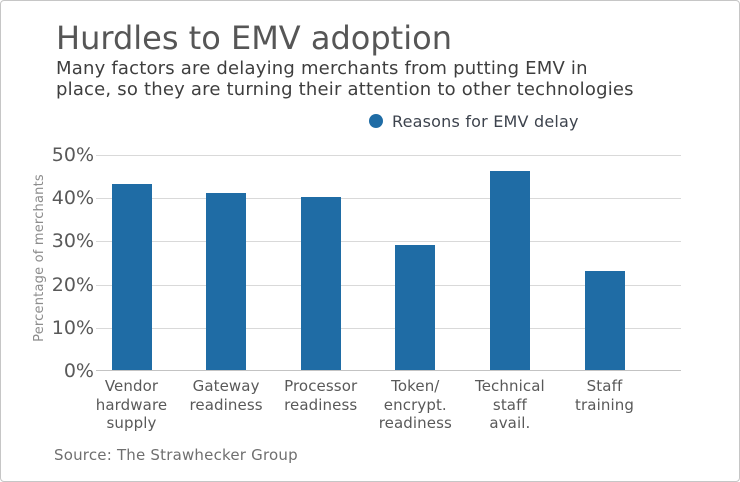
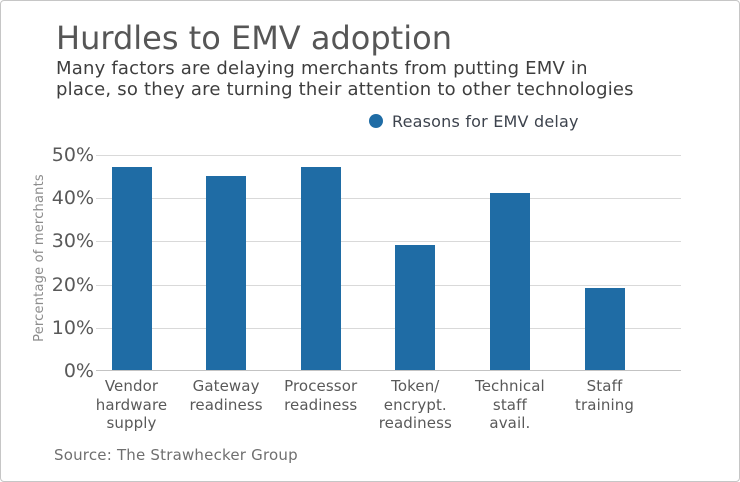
Vendor hardware supply: 43% -> 47%
Gateway readiness: 41% -> 45%
Processor readiness: 40% -> 47%
Technical staff avail.: 46% -> 41%
Staff training: 23% -> 19%
